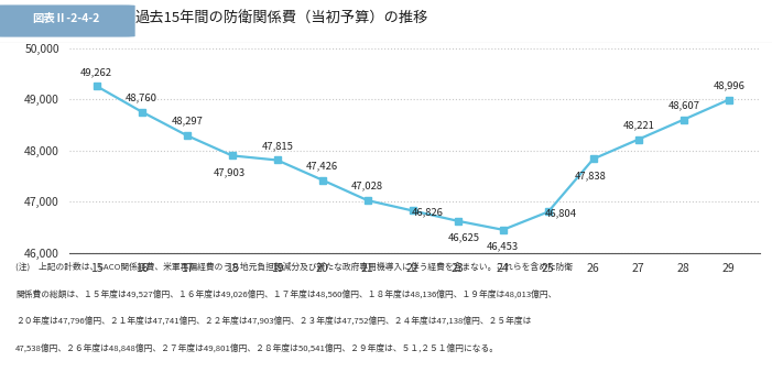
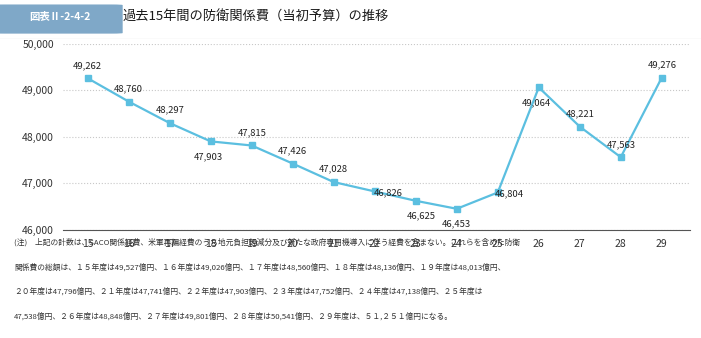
26: 47,838 -> 49,064
28: 48,607 -> 47,563
29: 48,996 -> 49,276
